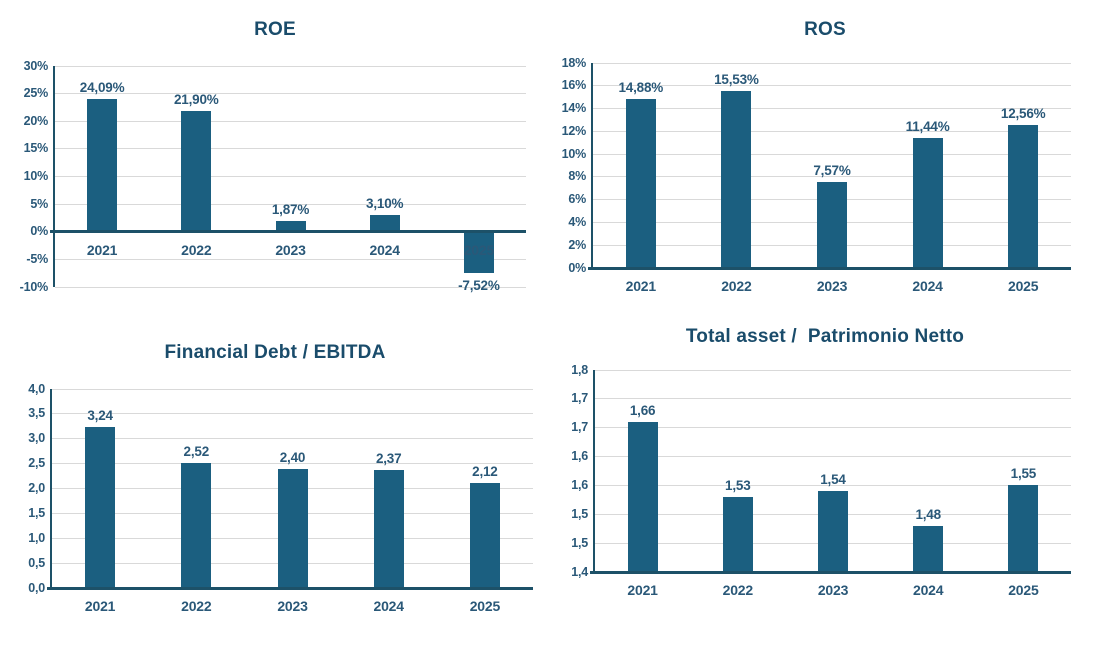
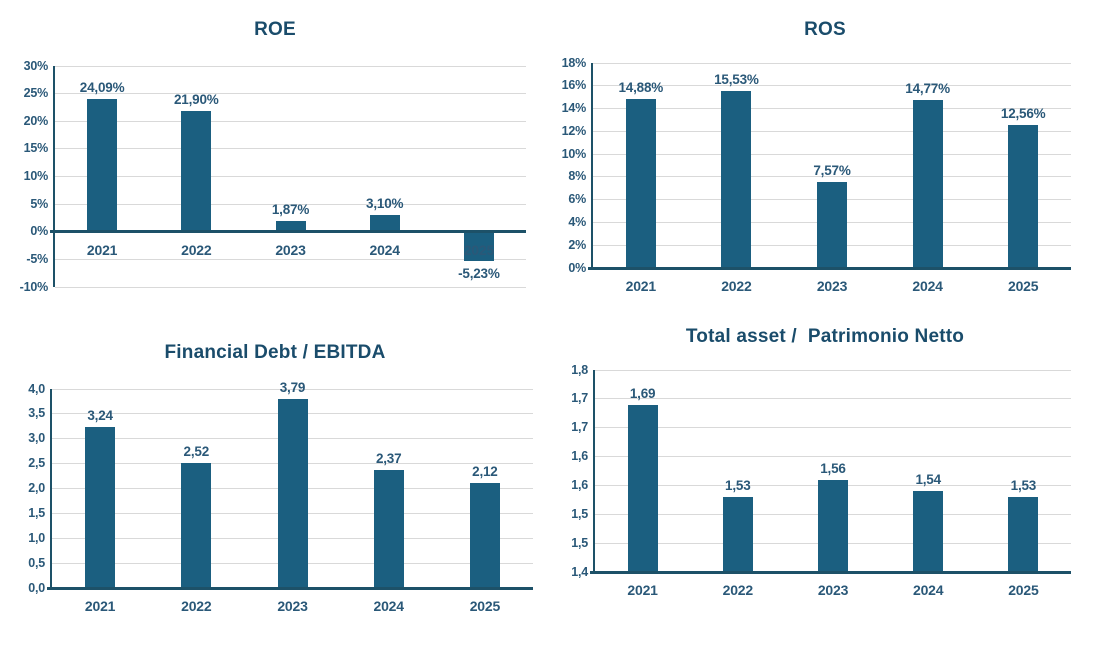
ROE/2025: -7,52% -> -5,23%
ROS/2024: 11,44% -> 14,77%
Financial Debt / EBITDA/2023: 2,40 -> 3,79
Total asset / Patrimonio Netto/2021: 1,66 -> 1,69
Total asset / Patrimonio Netto/2023: 1,54 -> 1,56
Total asset / Patrimonio Netto/2024: 1,48 -> 1,54
Total asset / Patrimonio Netto/2025: 1,55 -> 1,53
